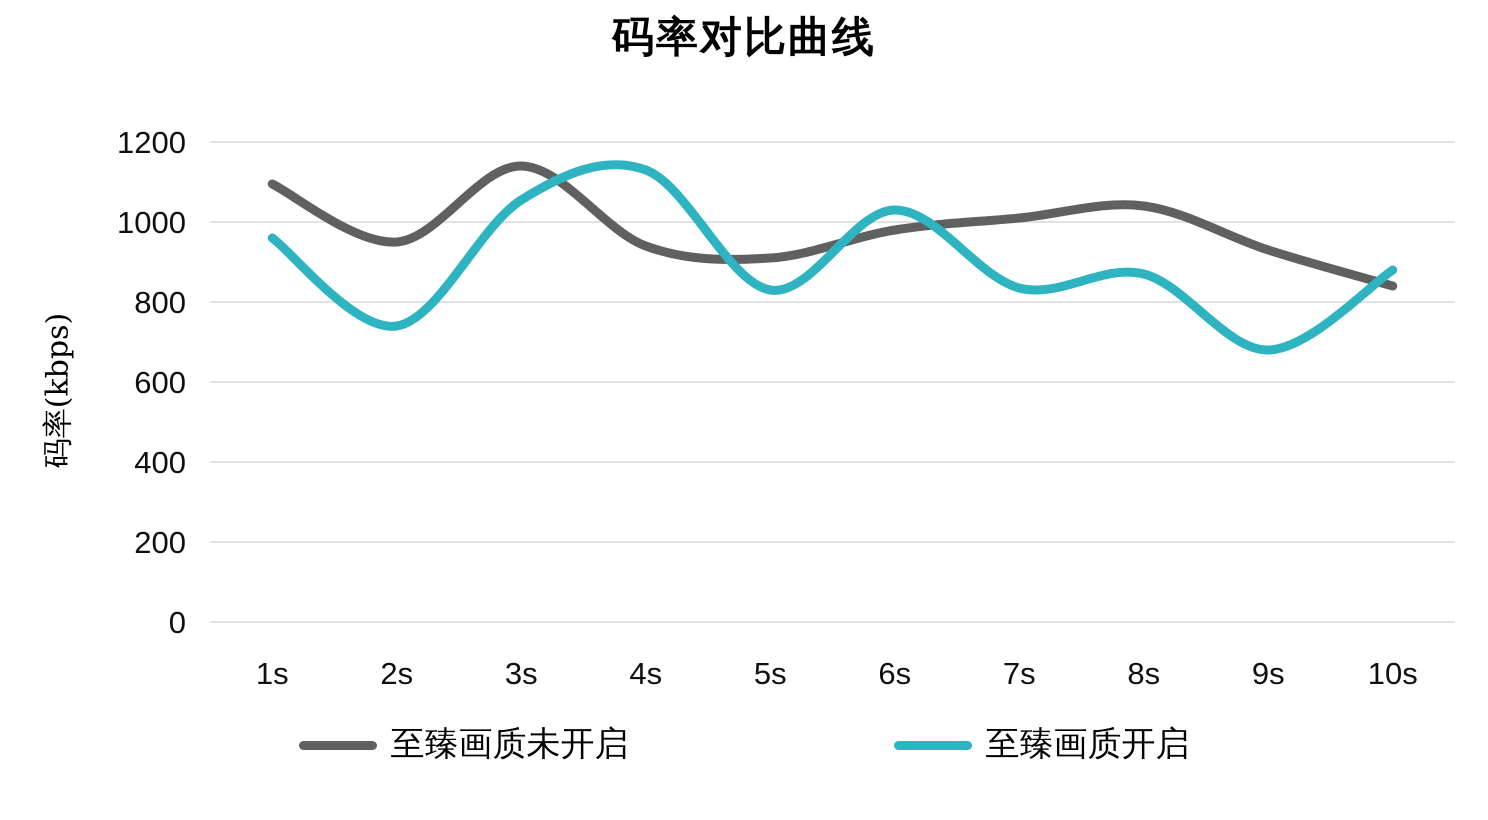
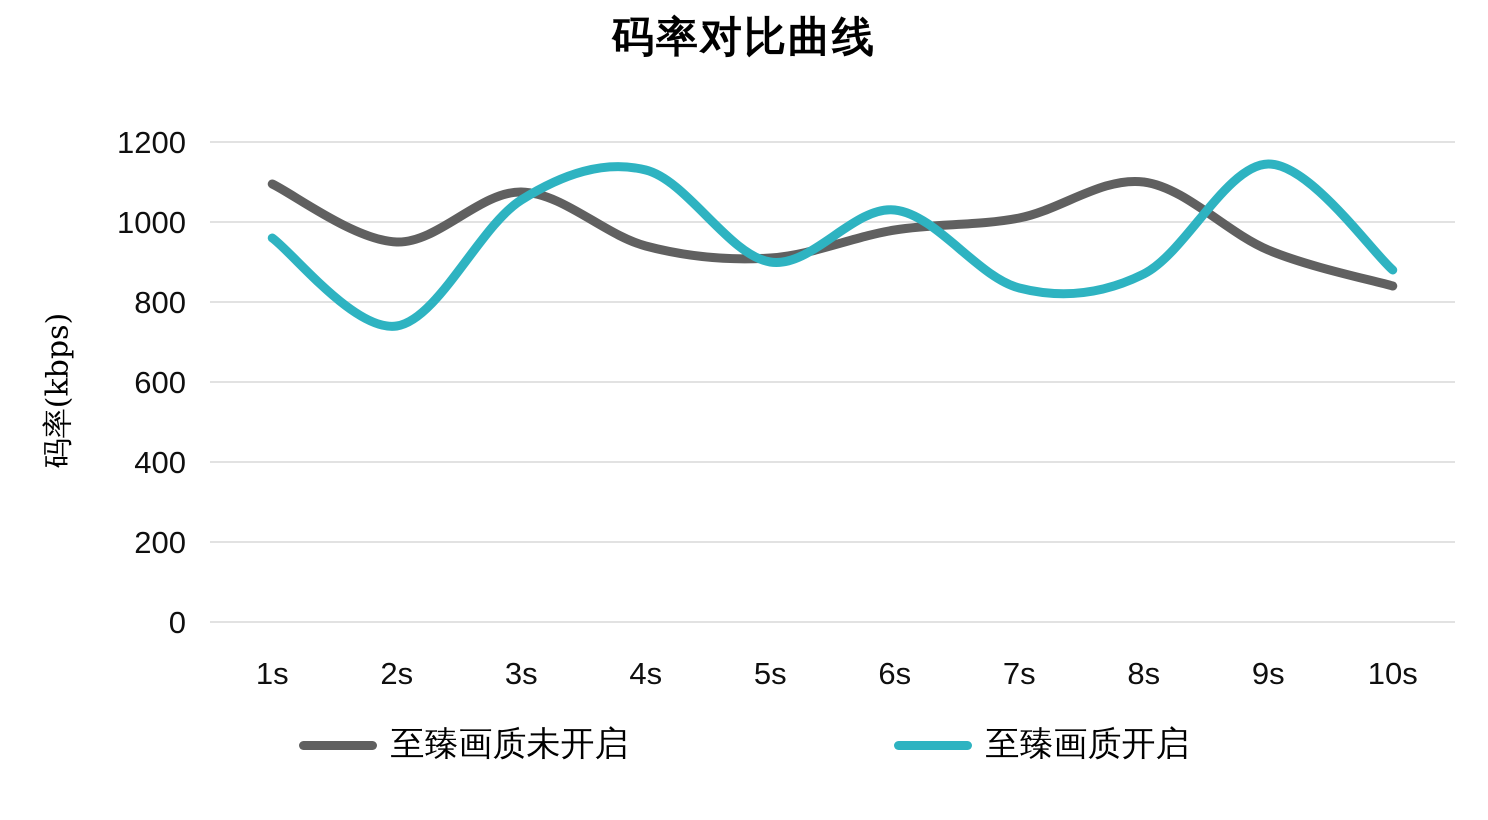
至臻画质未开启/3s: 1140 -> 1080
至臻画质开启/5s: 830 -> 900
至臻画质未开启/8s: 1040 -> 1100
至臻画质开启/9s: 680 -> 1140
